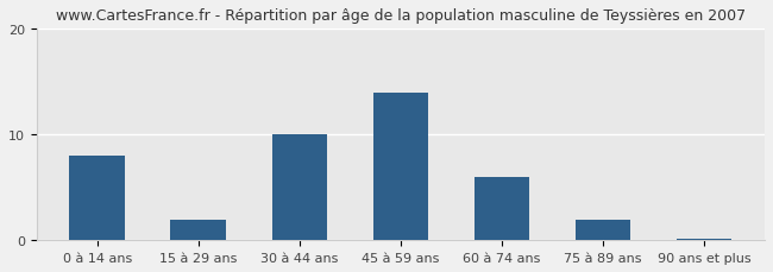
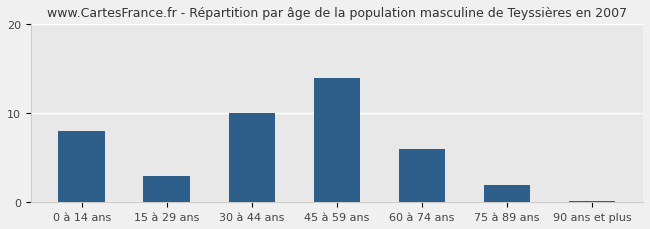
15 à 29 ans: 2.0 -> 3.0
